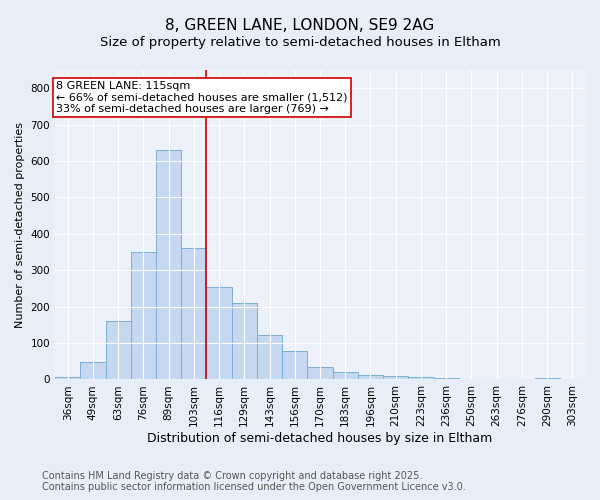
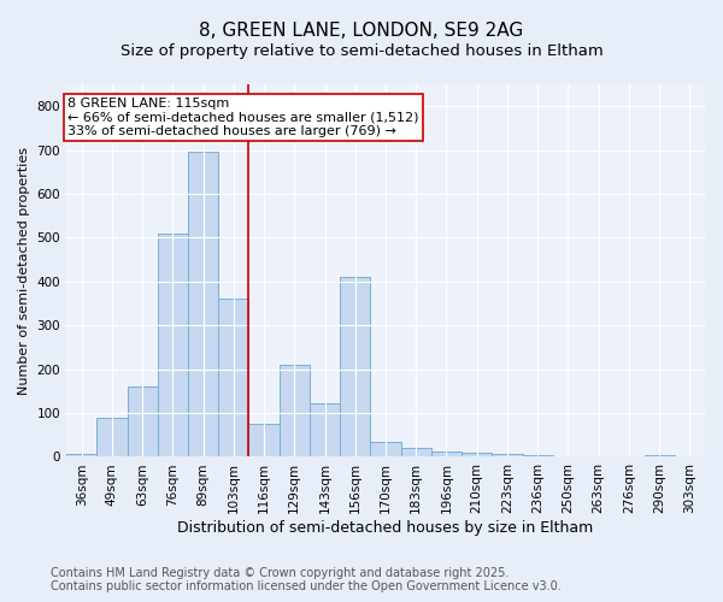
49sqm: 47 -> 90
76sqm: 350 -> 510
89sqm: 630 -> 695
116sqm: 255 -> 75
156sqm: 78 -> 410
